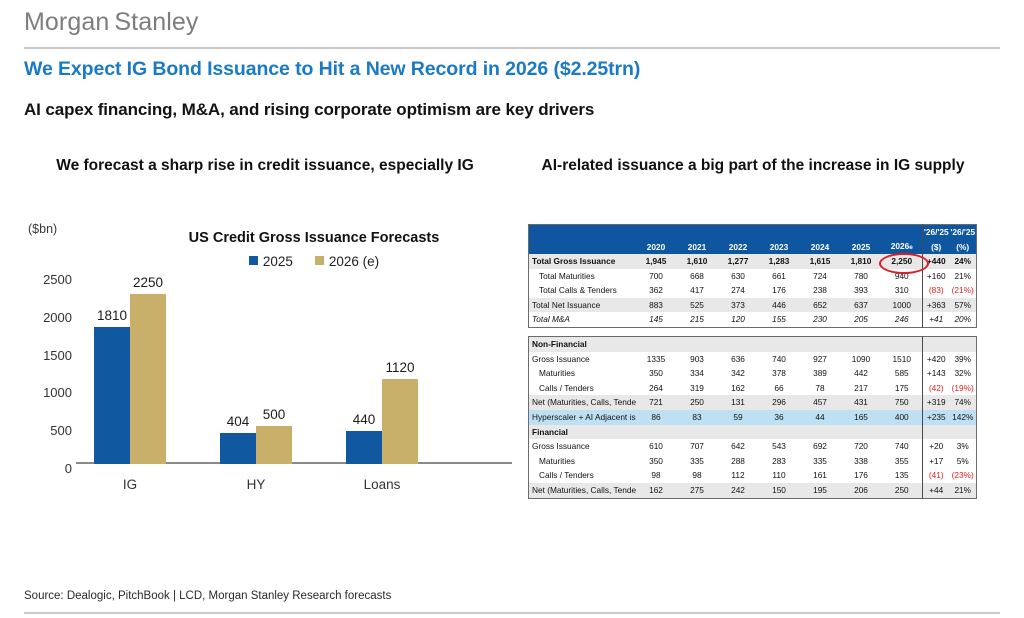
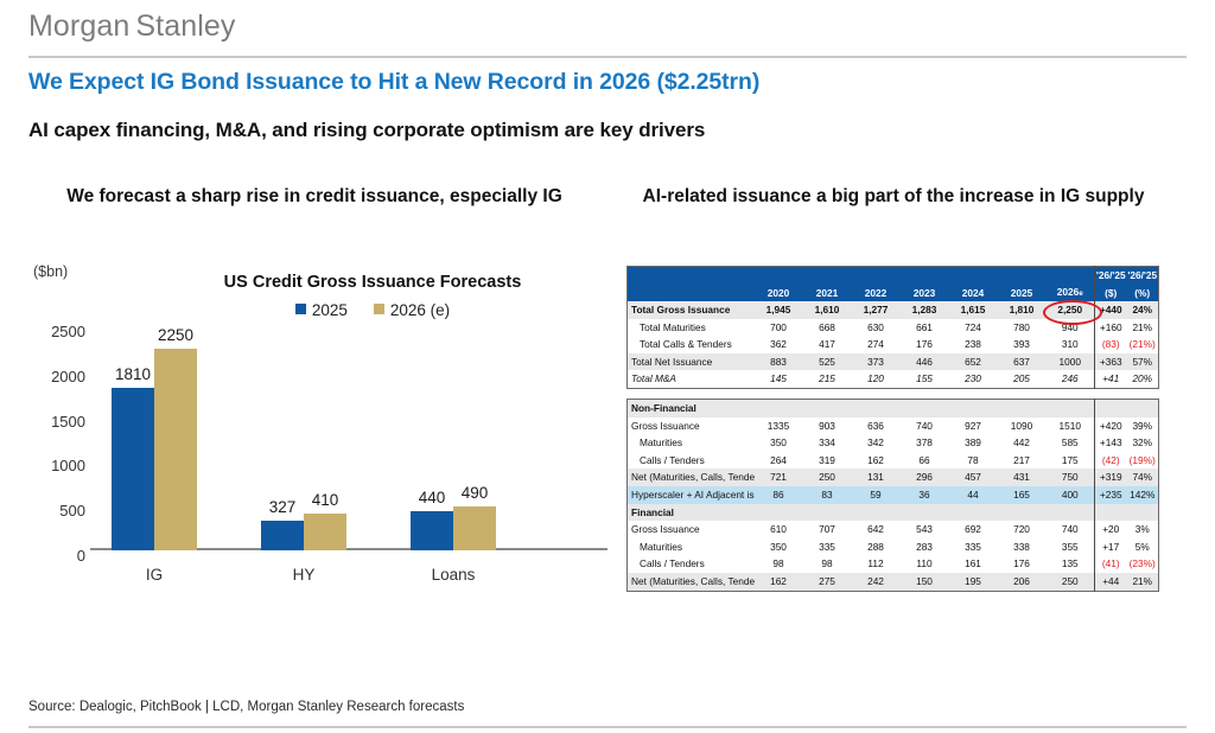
2025/HY: 404 -> 327
2026 (e)/HY: 500 -> 410
2026 (e)/Loans: 1120 -> 490
